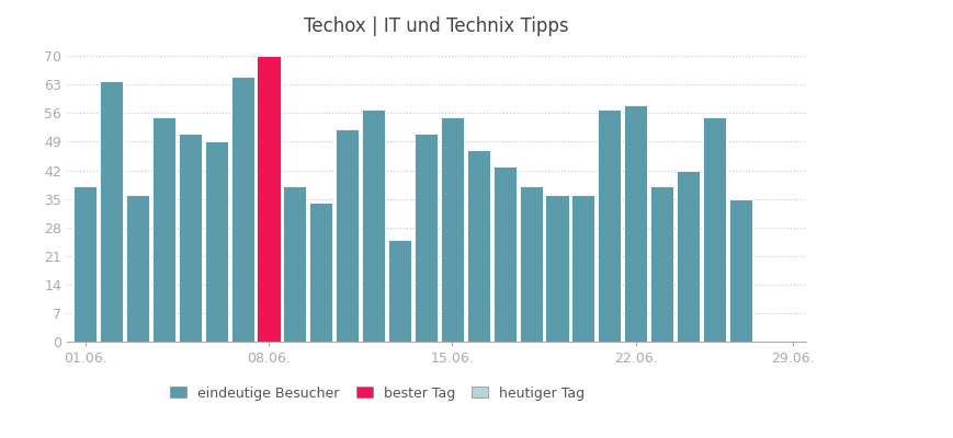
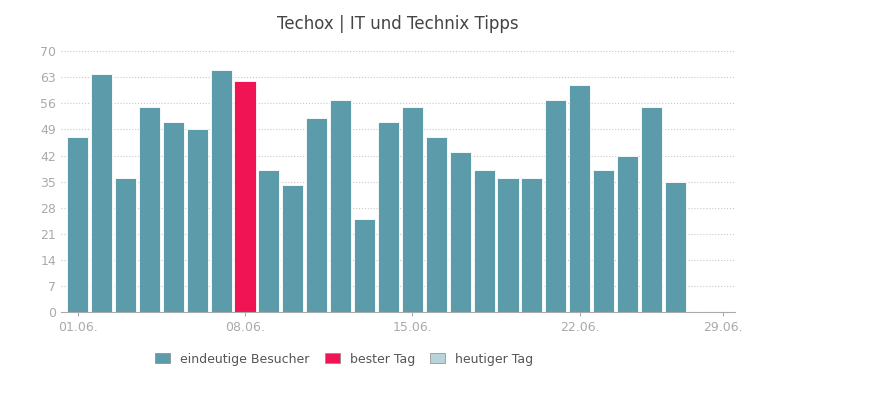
01.06.: 38 -> 47
08.06.: 70 -> 62
22.06.: 58 -> 61
